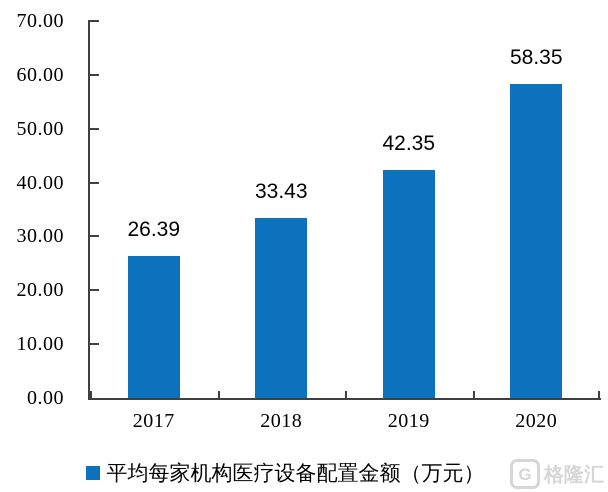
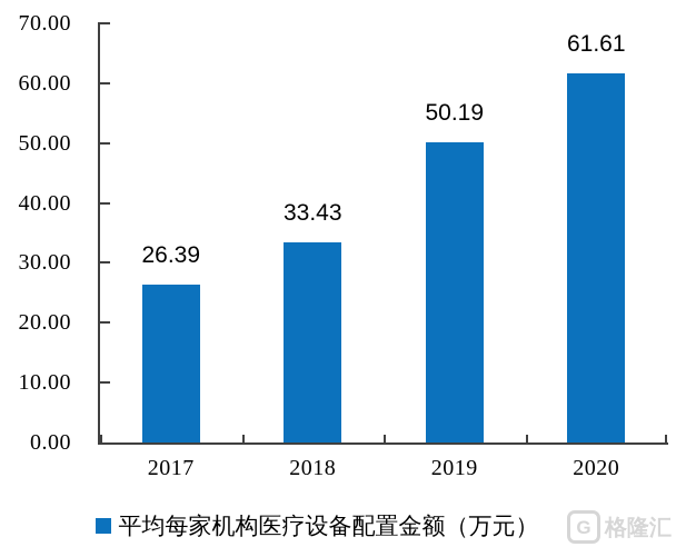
2019: 42.35 -> 50.19
2020: 58.35 -> 61.61
